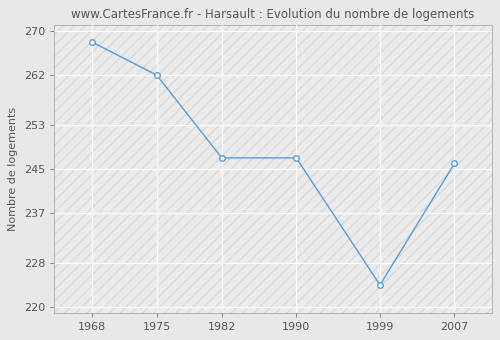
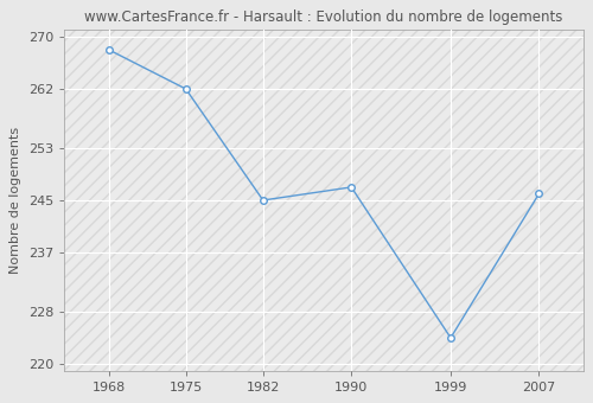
1982: 247 -> 245
